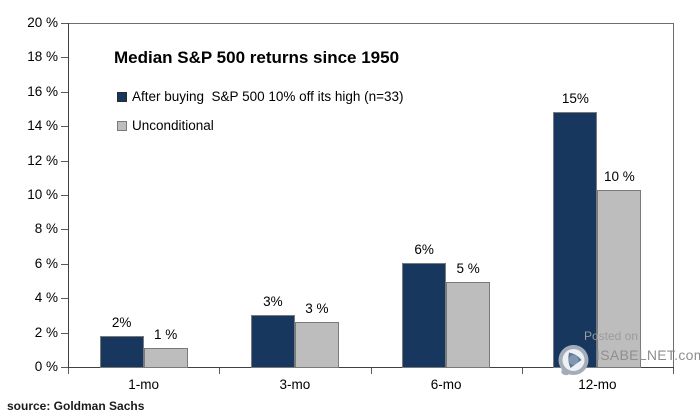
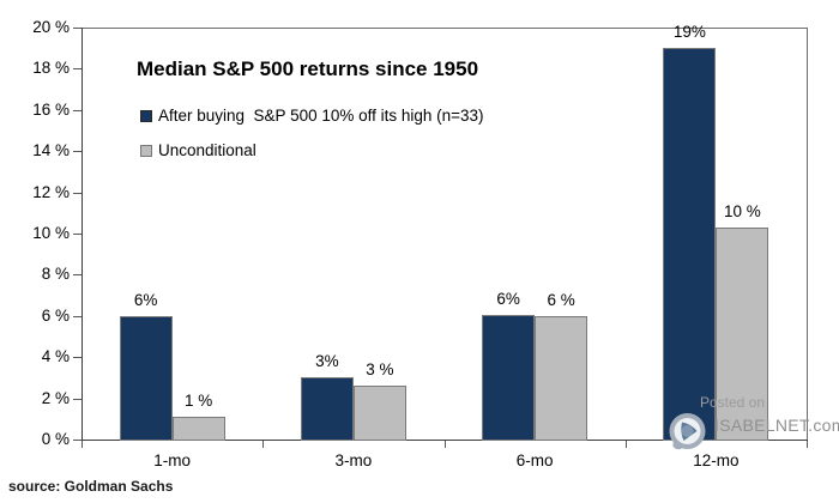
After buying S&P 500 10% off its high (n=33)/1-mo: 2% -> 6%
Unconditional/6-mo: 5 -> 6
After buying S&P 500 10% off its high (n=33)/12-mo: 15% -> 19%
